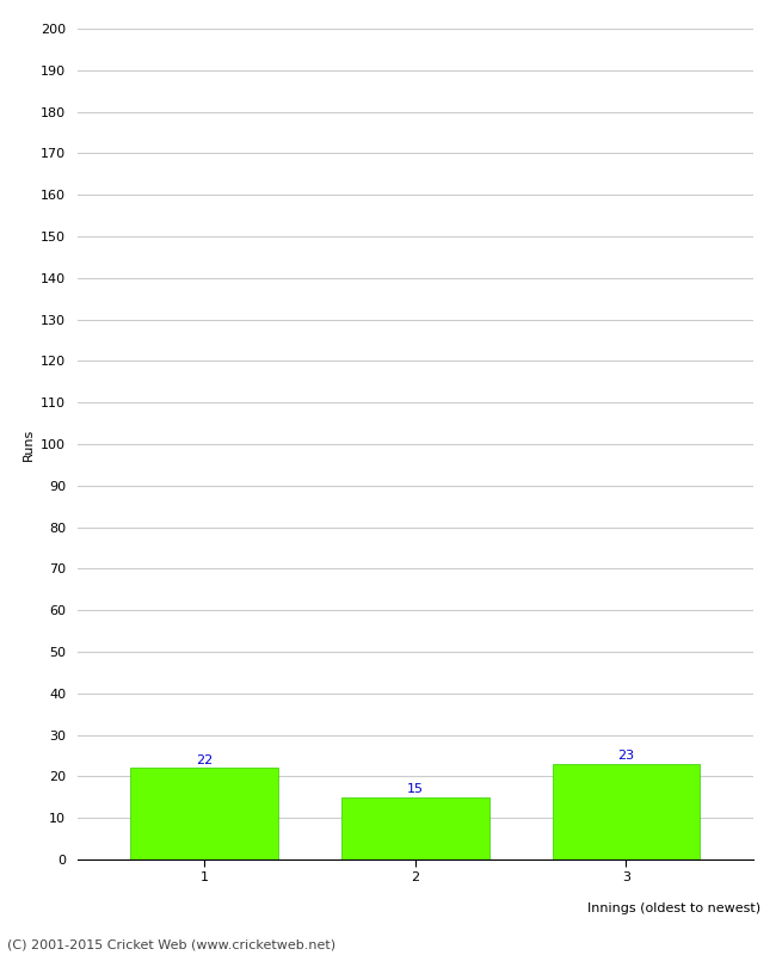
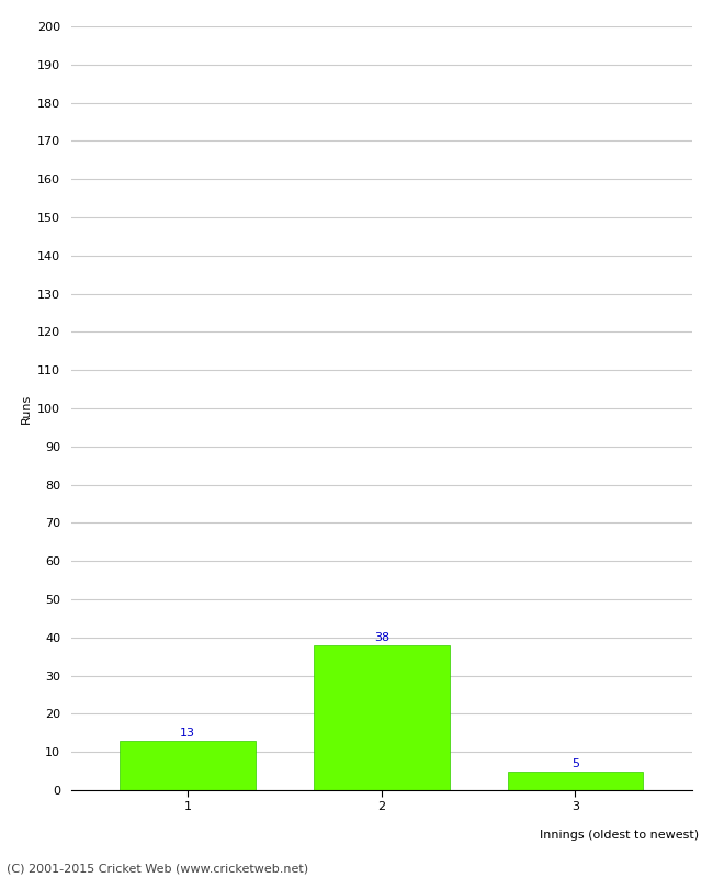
1: 22 -> 13
2: 15 -> 38
3: 23 -> 5
